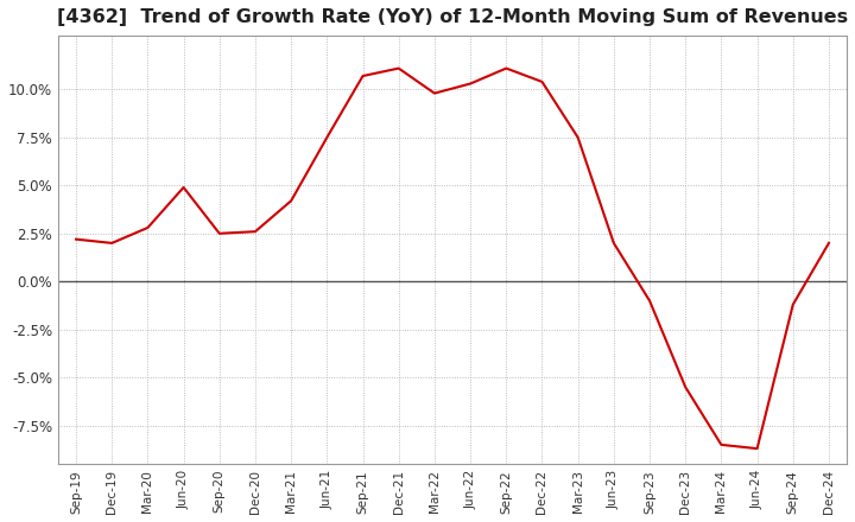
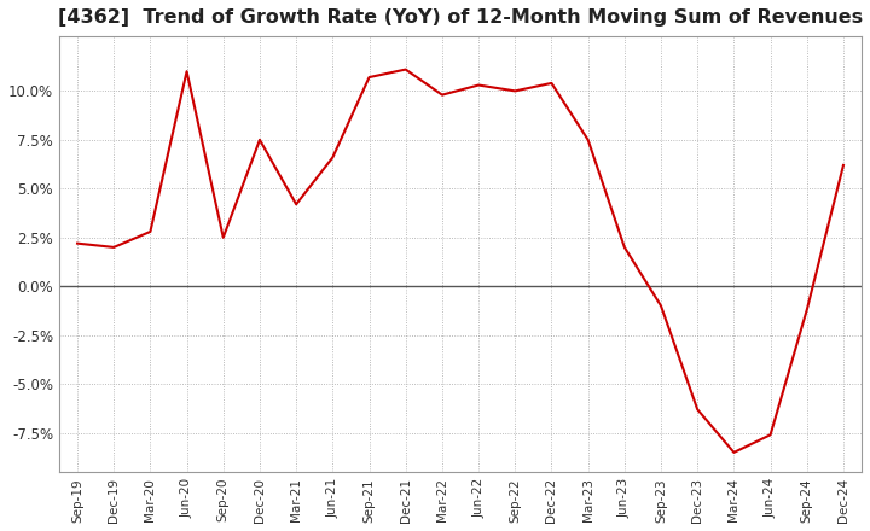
Jun-20: 4.9% -> 11.0%
Dec-20: 2.6% -> 7.5%
Jun-21: 7.5% -> 6.6%
Sep-22: 11.1% -> 10.0%
Dec-23: -5.5% -> -6.3%
Jun-24: -8.7% -> -7.6%
Dec-24: 2.0% -> 6.2%
